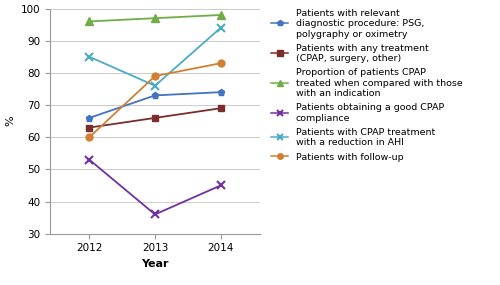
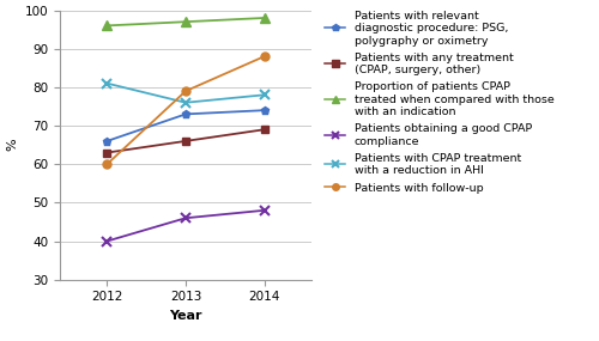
Patients obtaining a good CPAP compliance/2012: 53 -> 40
Patients with CPAP treatment with a reduction in AHI/2012: 85 -> 81
Patients obtaining a good CPAP compliance/2013: 36 -> 46
Patients obtaining a good CPAP compliance/2014: 45 -> 48
Patients with CPAP treatment with a reduction in AHI/2014: 94 -> 78
Patients with follow-up/2014: 83 -> 88
